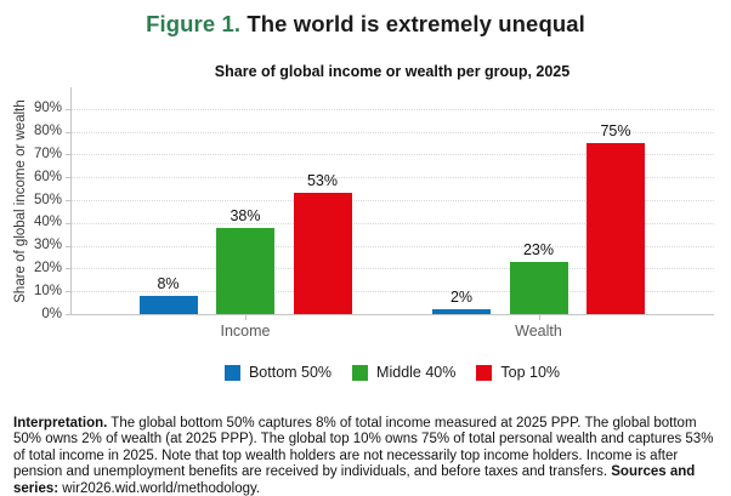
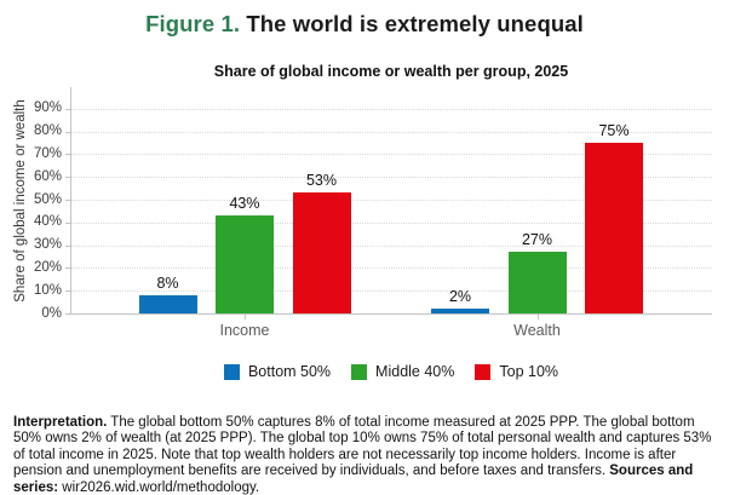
Middle 40%/Income: 38% -> 43%
Middle 40%/Wealth: 23% -> 27%
